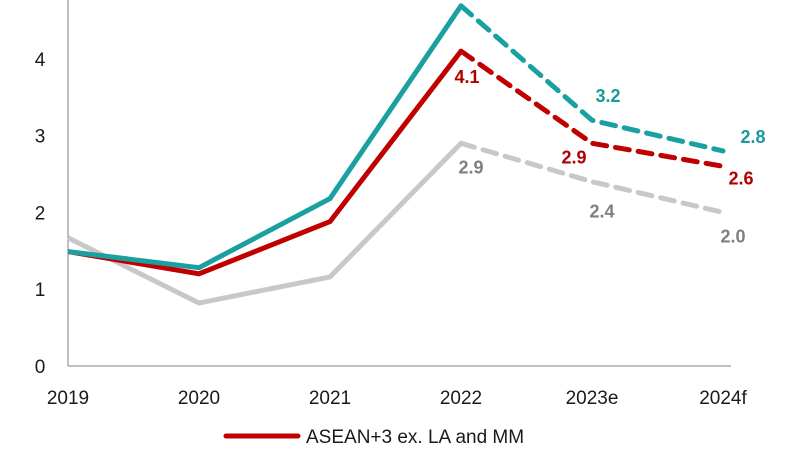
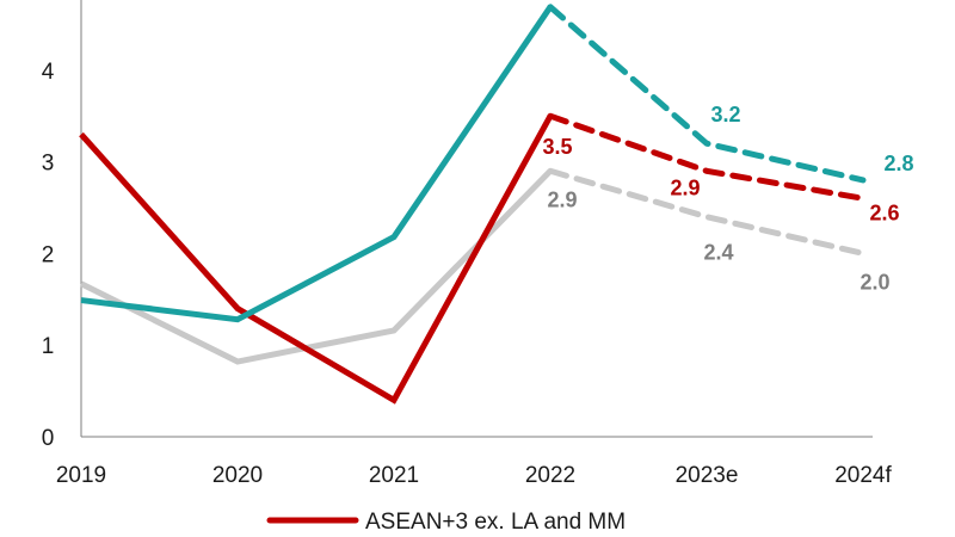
ASEAN+3 ex. LA and MM/2019: 1.5 -> 3.3
ASEAN+3 ex. LA and MM/2020: 1.2 -> 1.4
ASEAN+3 ex. LA and MM/2021: 1.9 -> 0.4
ASEAN+3 ex. LA and MM/2022: 4.1 -> 3.5
